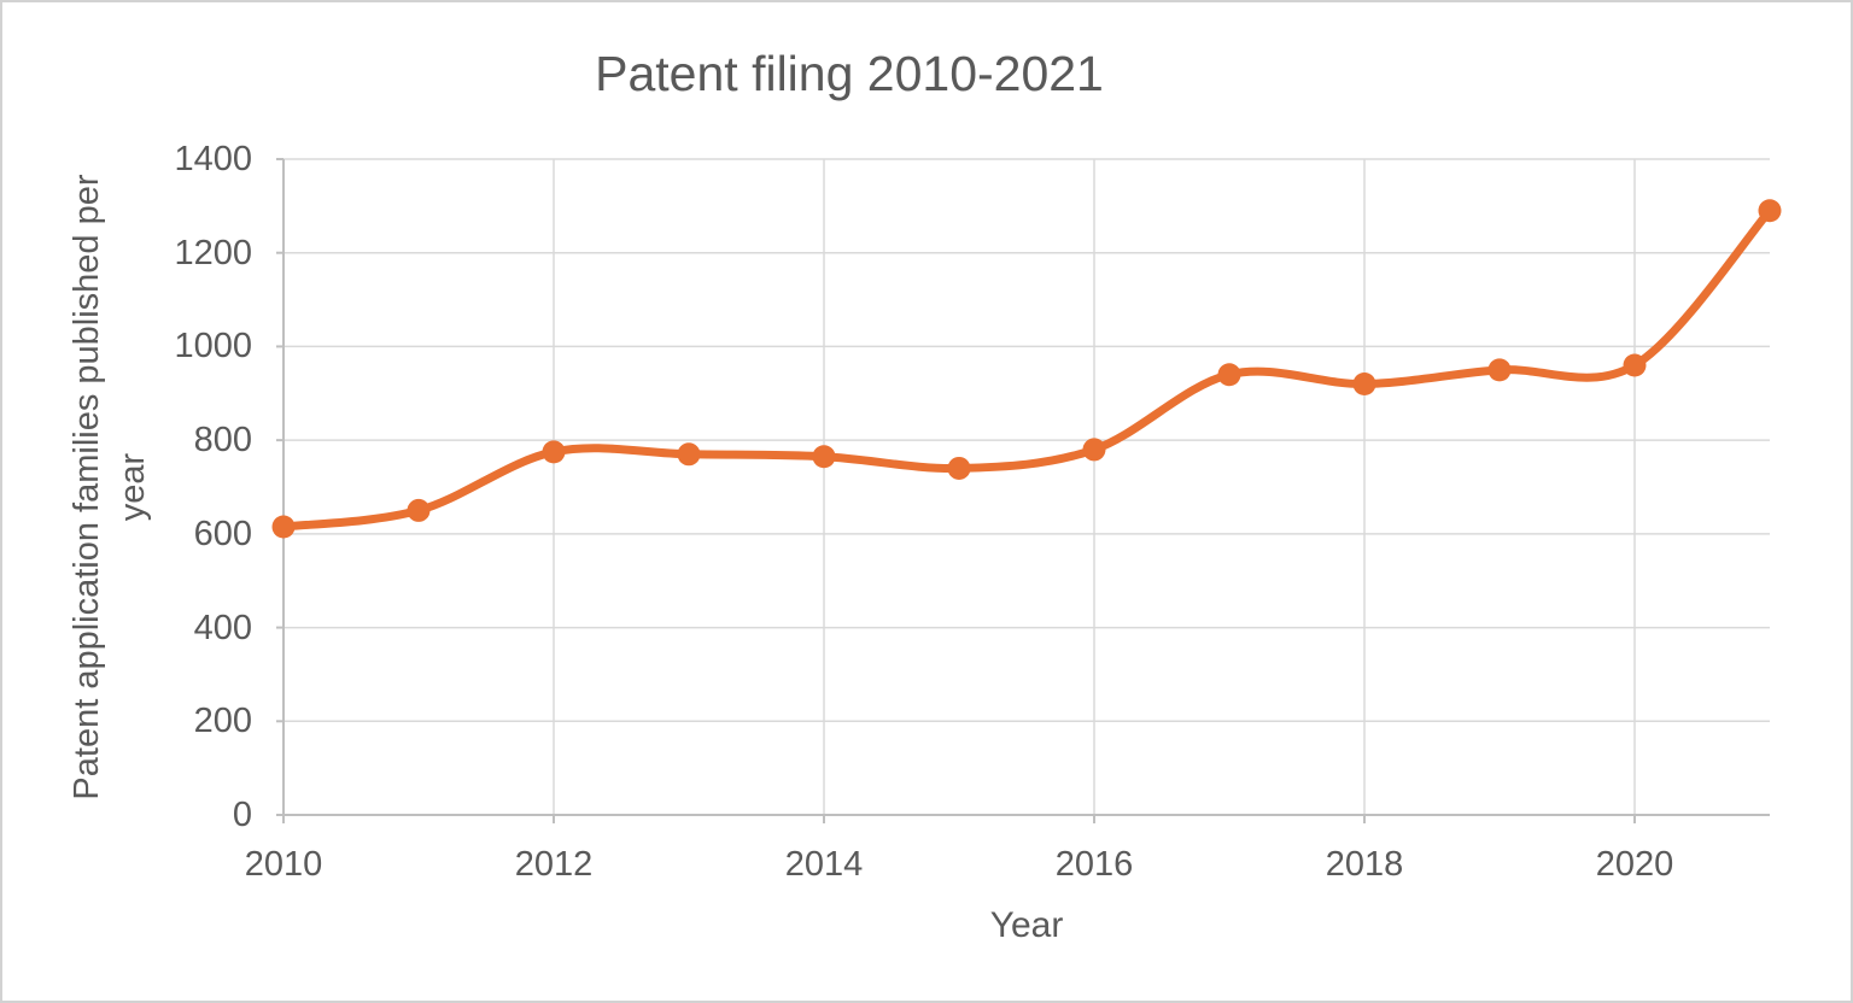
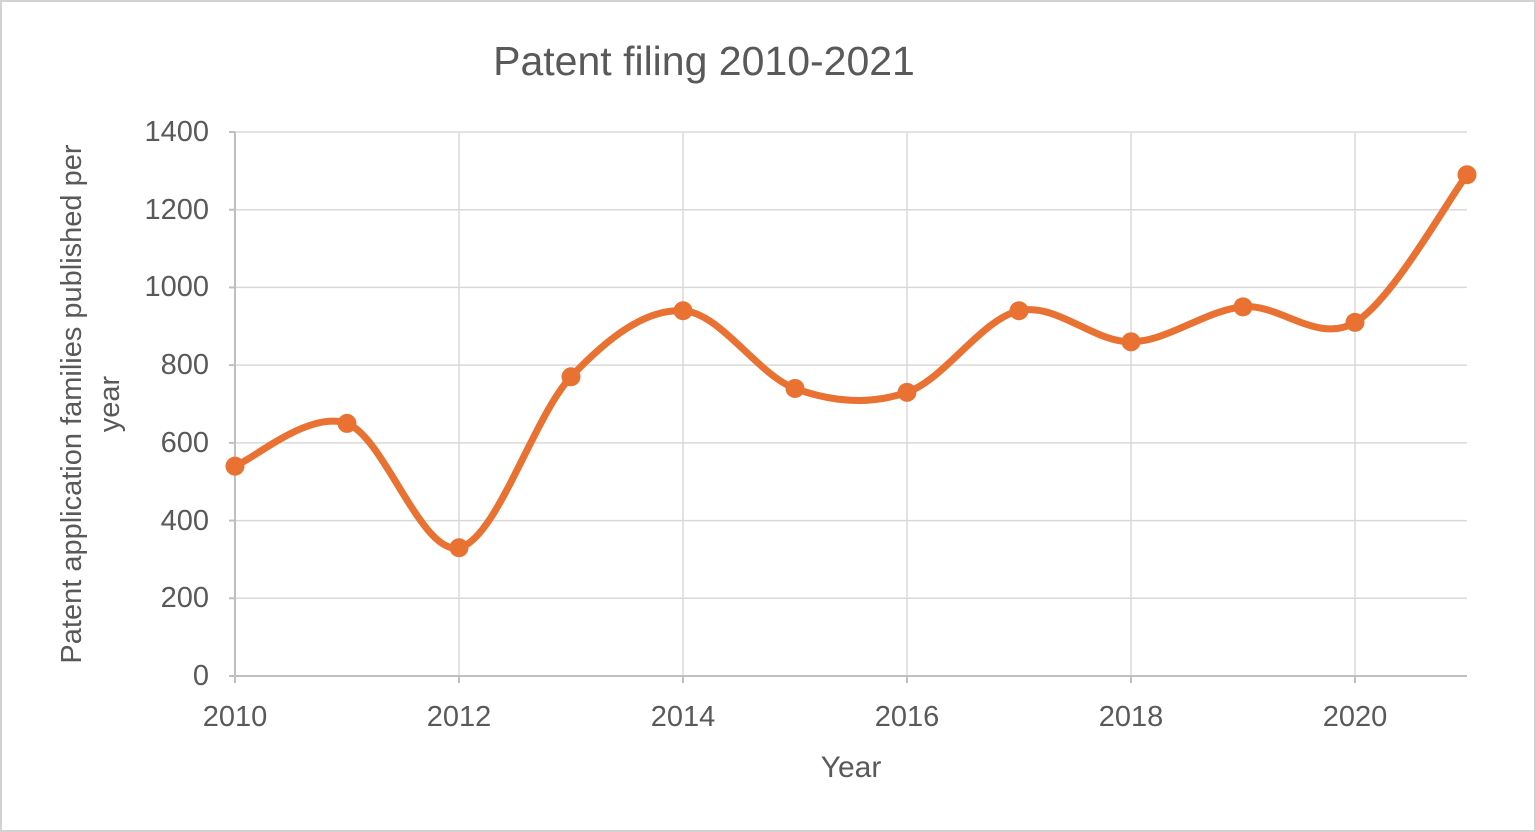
2010: 620 -> 540
2012: 780 -> 330
2014: 760 -> 940
2016: 780 -> 730
2018: 920 -> 860
2020: 960 -> 910
